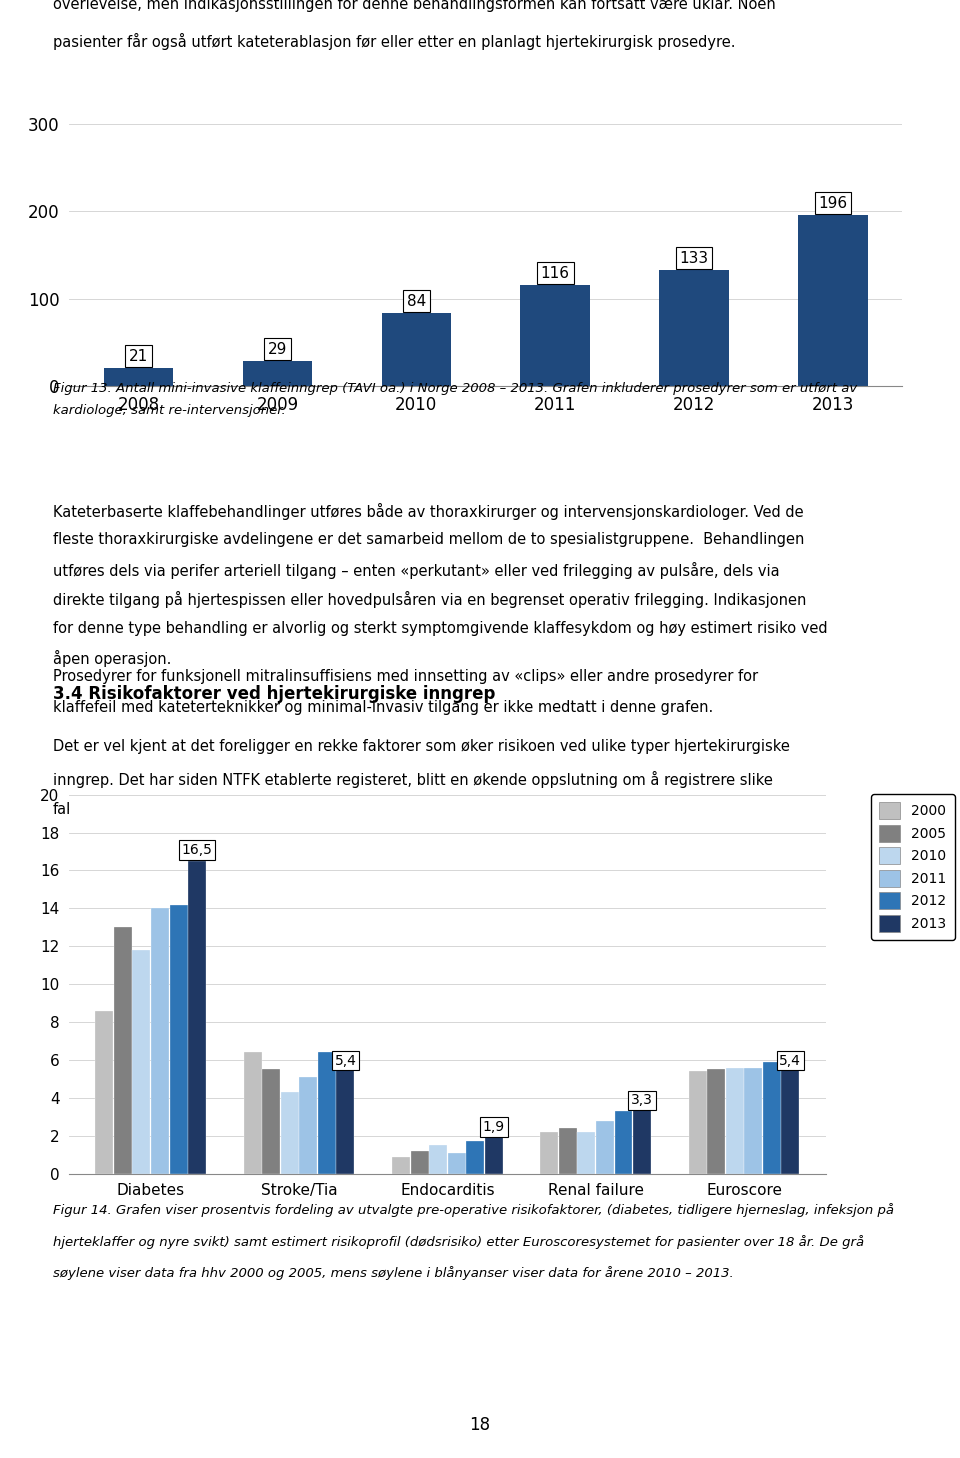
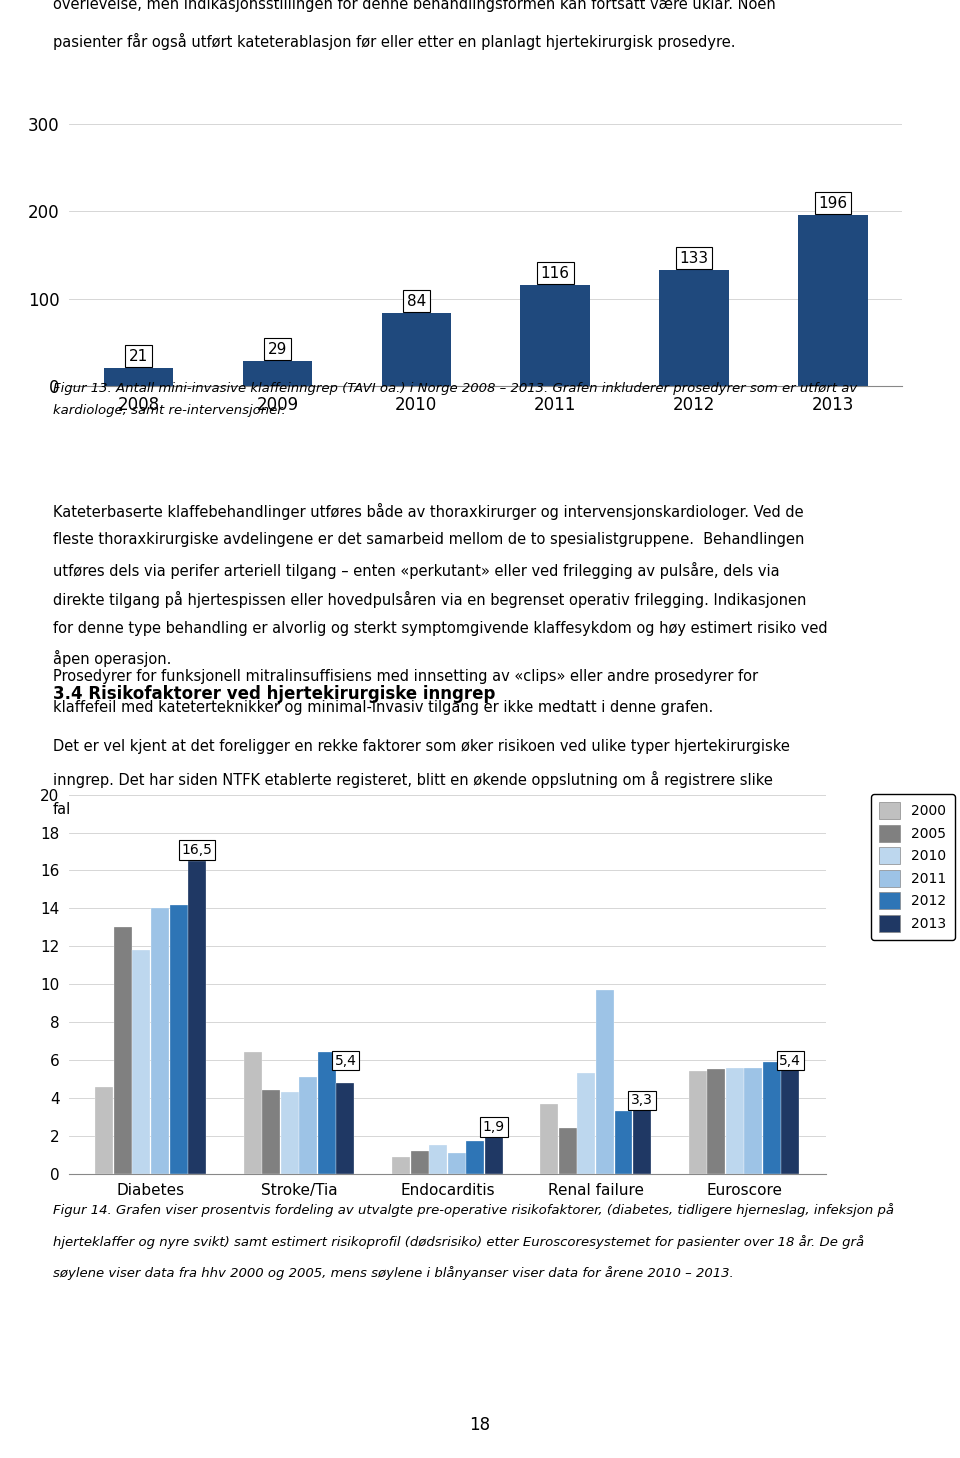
2000/Diabetes: 8.6 -> 4.6
2005/Stroke/Tia: 5.5 -> 4.4
2013/Stroke/Tia: 5.5 -> 4.8
2000/Renal failure: 2.2 -> 3.7
2010/Renal failure: 2.2 -> 5.3
2011/Renal failure: 2.8 -> 9.7
